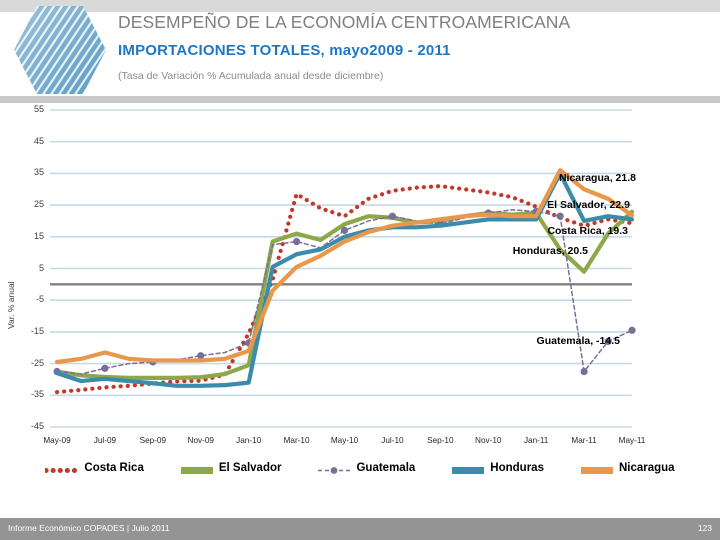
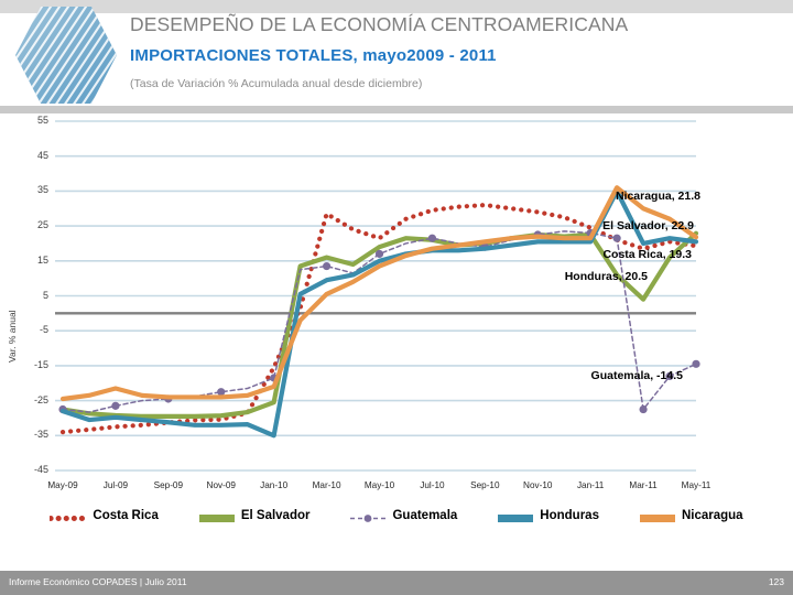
Honduras/Jan-10: -31 -> -35
